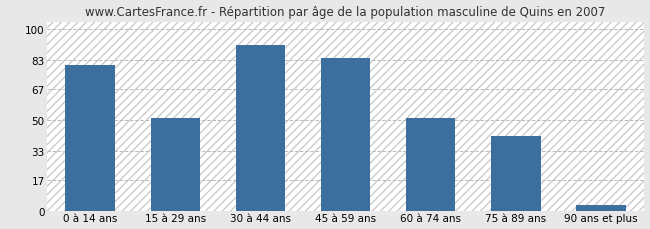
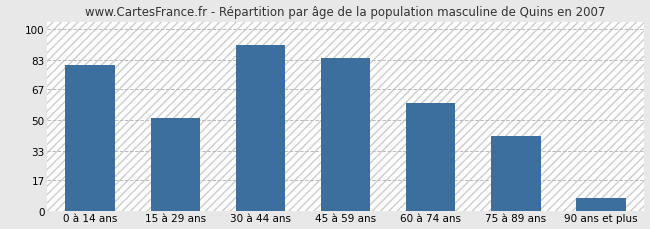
60 à 74 ans: 51 -> 59
90 ans et plus: 3 -> 7
